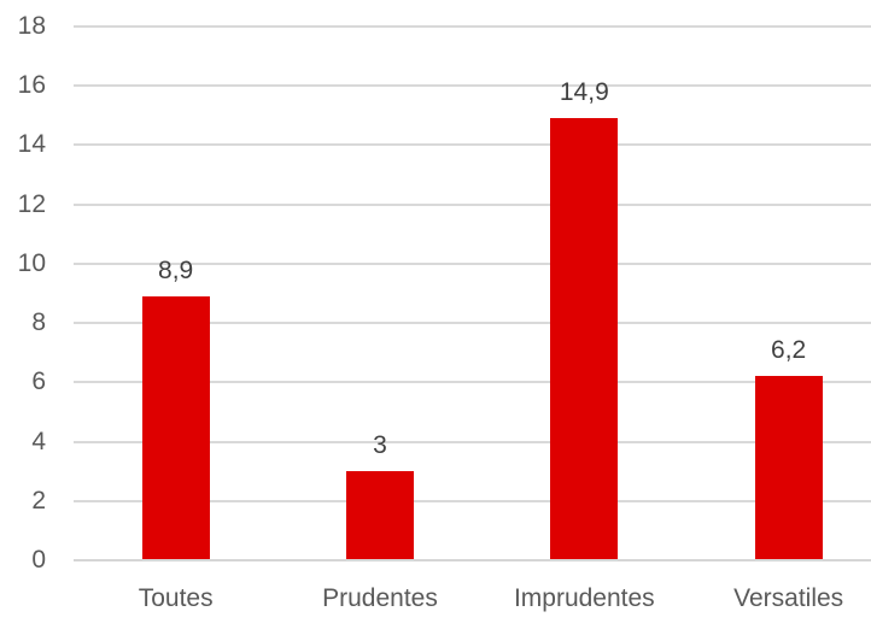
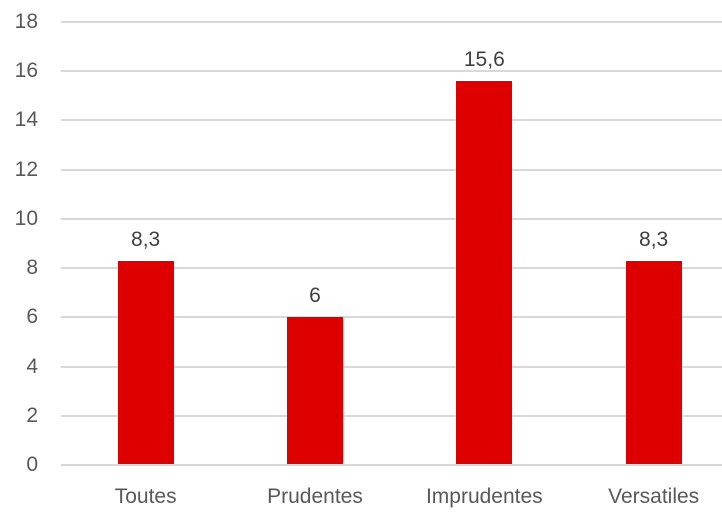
Toutes: 8,9 -> 8,3
Prudentes: 3 -> 6
Imprudentes: 14,9 -> 15,6
Versatiles: 6,2 -> 8,3
